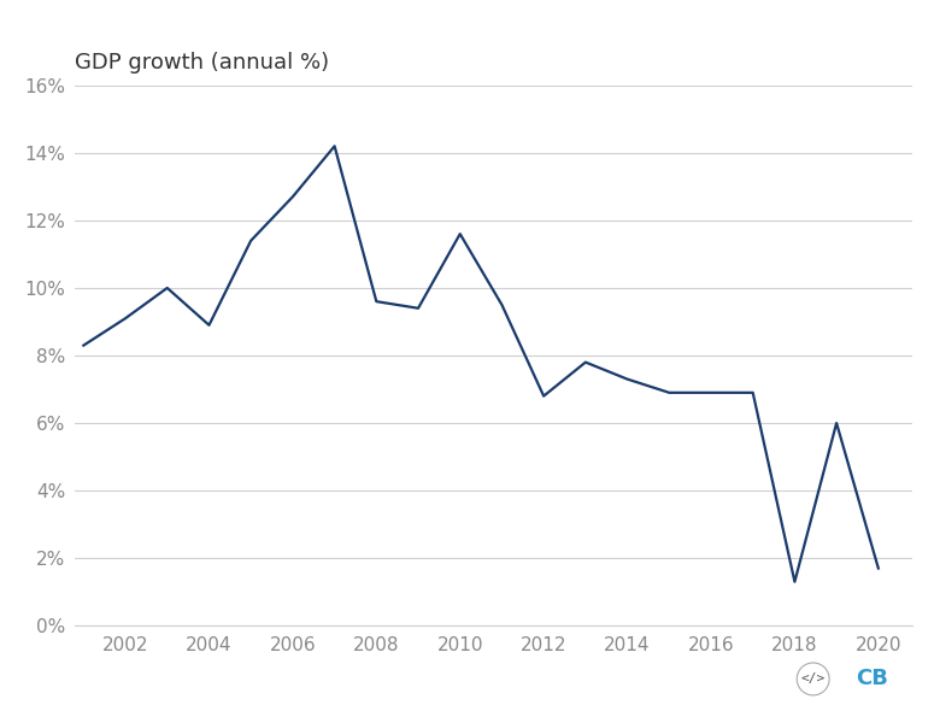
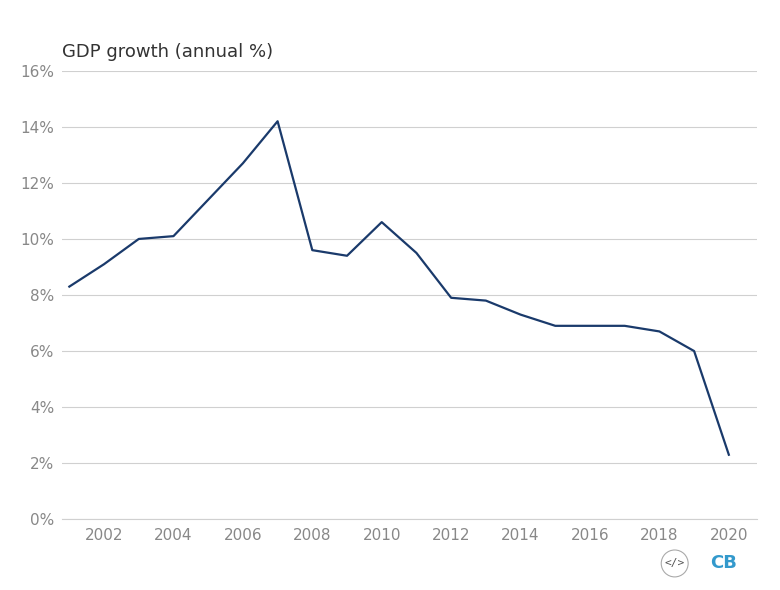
2004: 8.9% -> 10.1%
2010: 11.6% -> 10.6%
2012: 6.8% -> 7.9%
2018: 1.3% -> 6.7%
2020: 1.7% -> 2.3%
